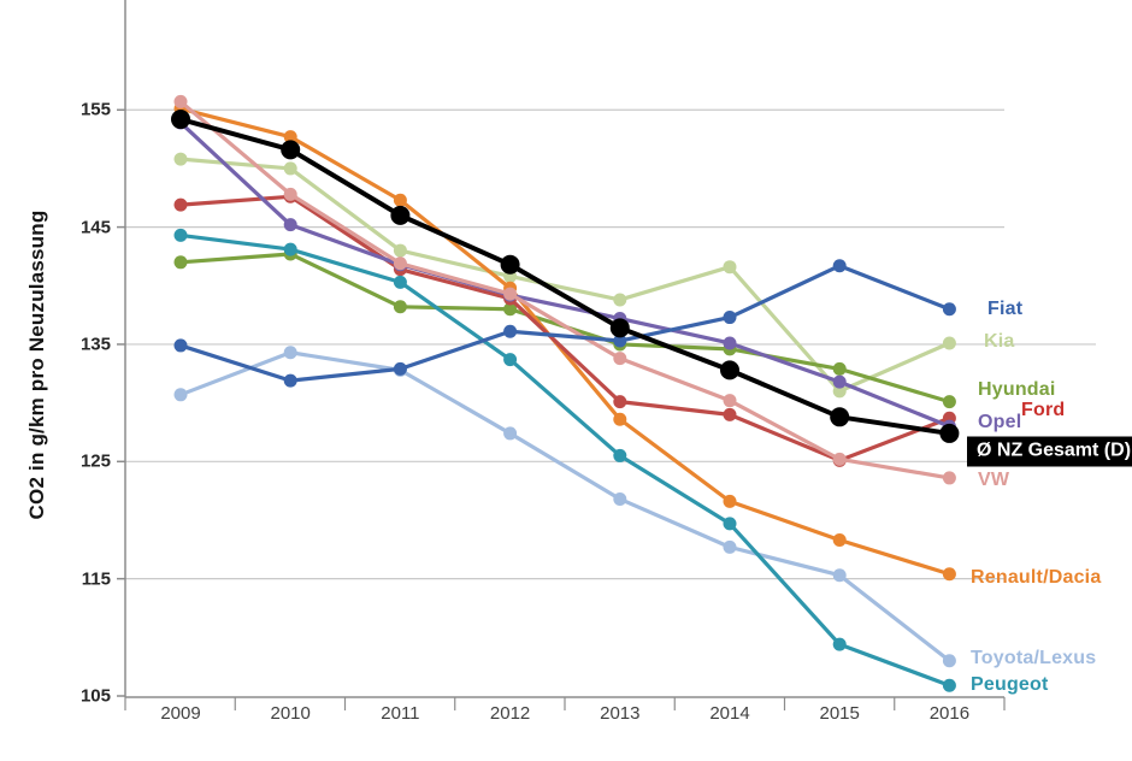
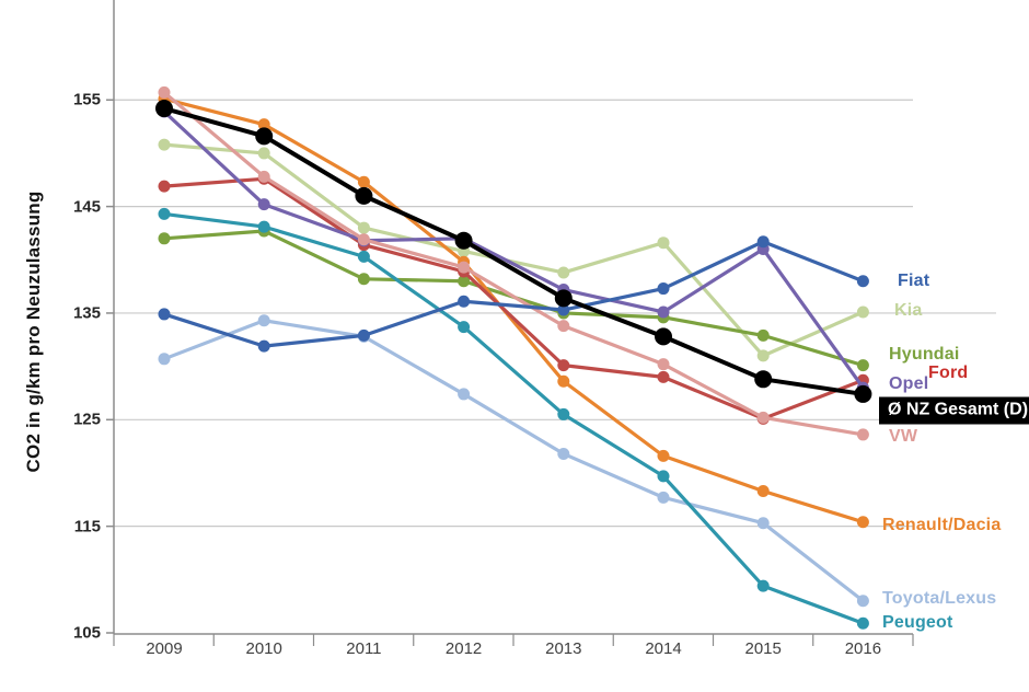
Opel/2012: 139 -> 142
Opel/2015: 132 -> 141
